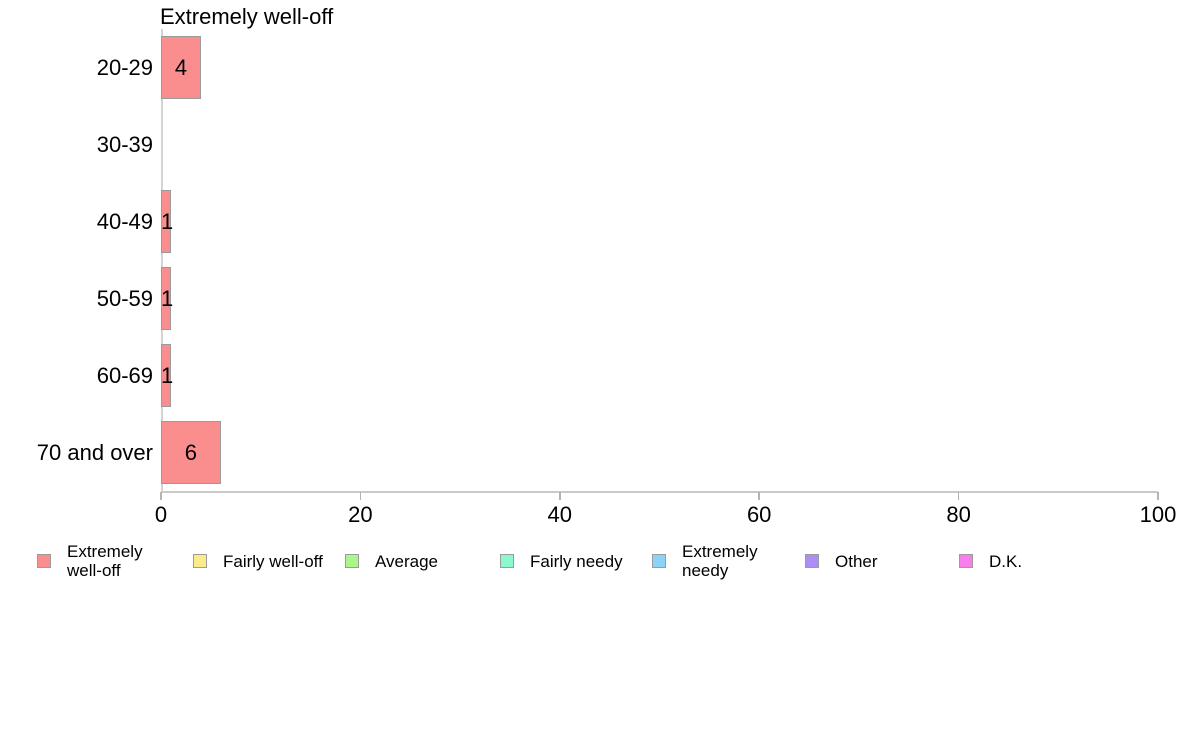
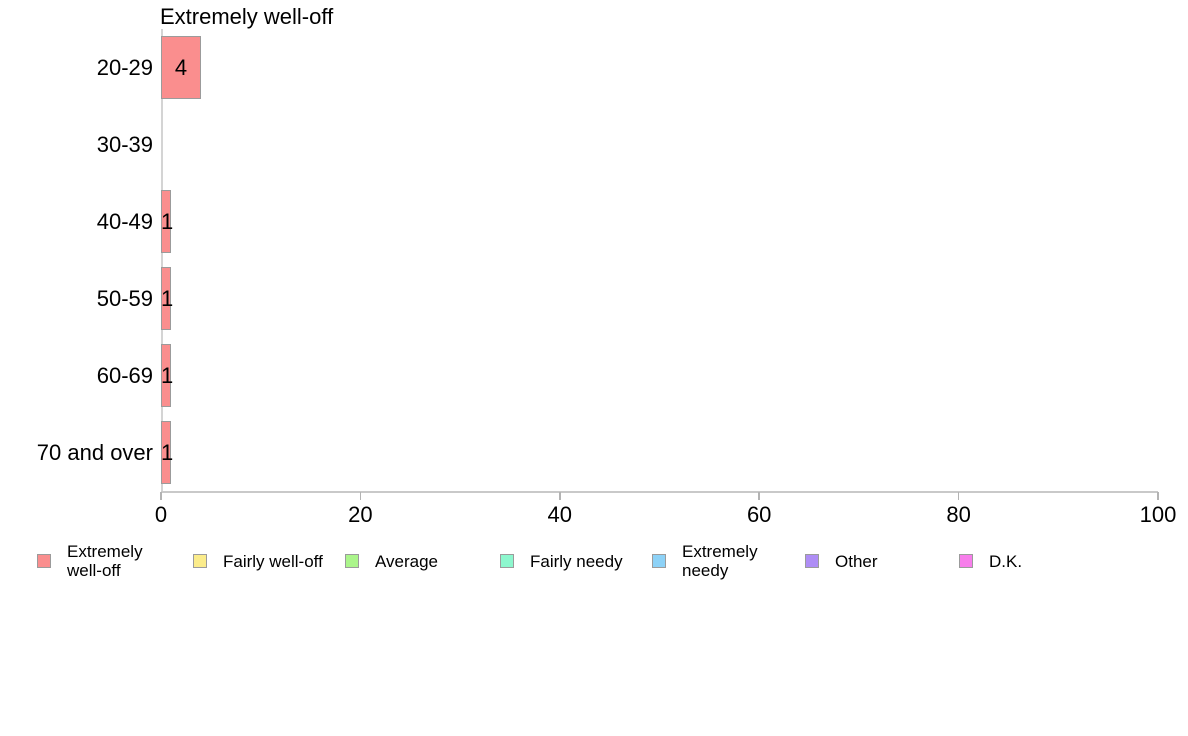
70 and over: 6 -> 1
